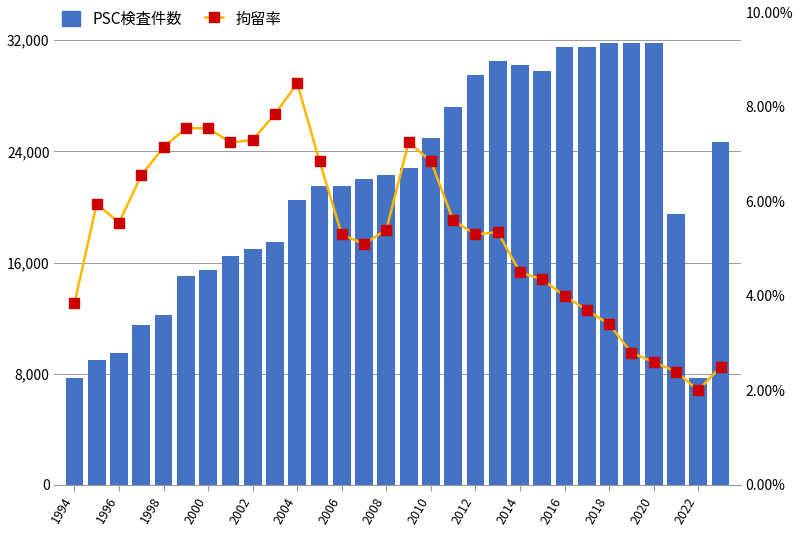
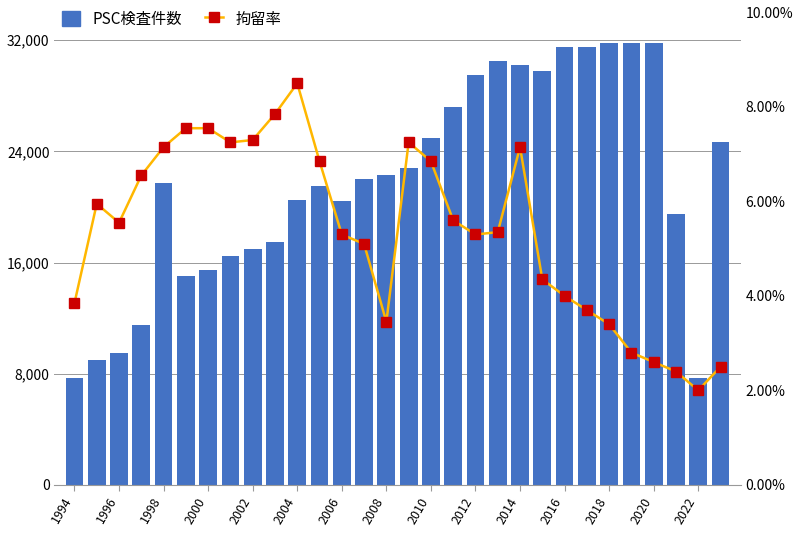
PSC検査件数/1998: 12,200 -> 21,700
PSC検査件数/2006: 21,500 -> 20,400
拘留率/2008: 5.40% -> 3.45%
拘留率/2014: 4.50% -> 7.15%
